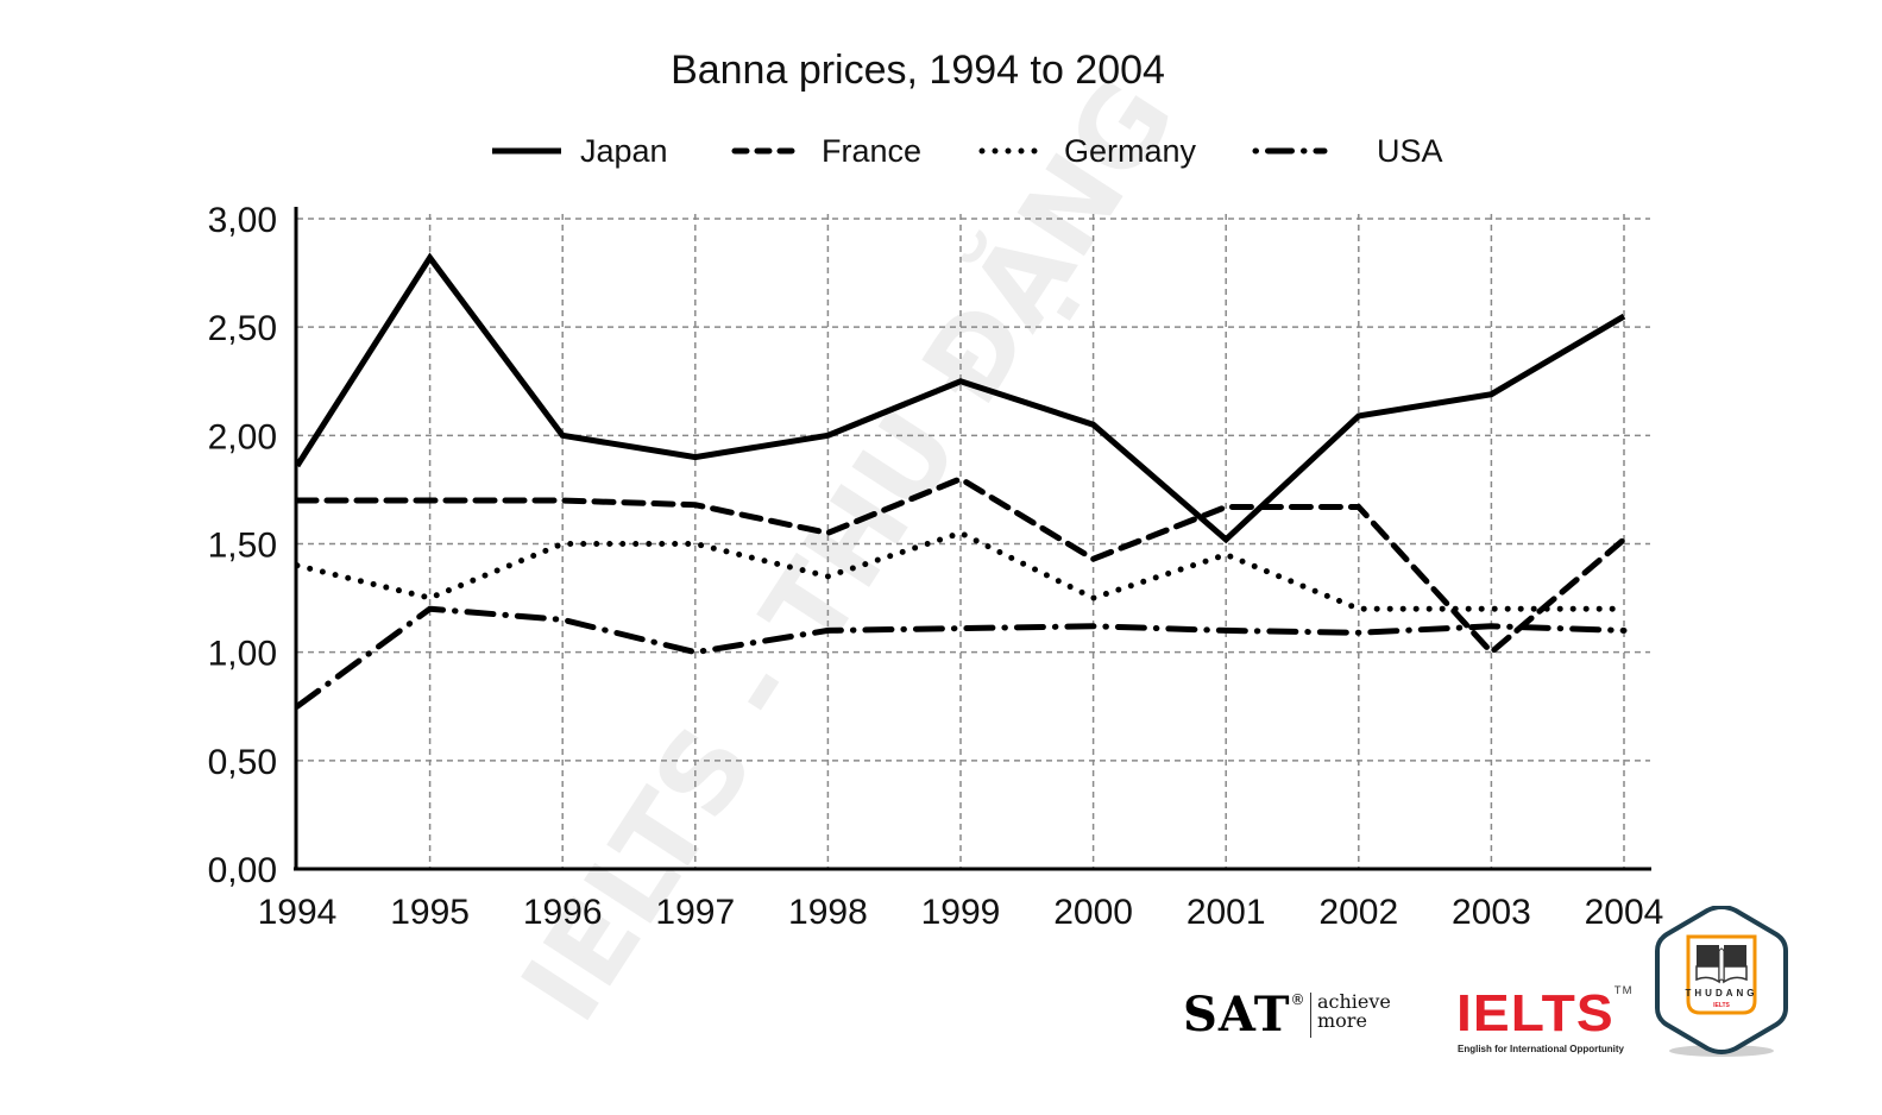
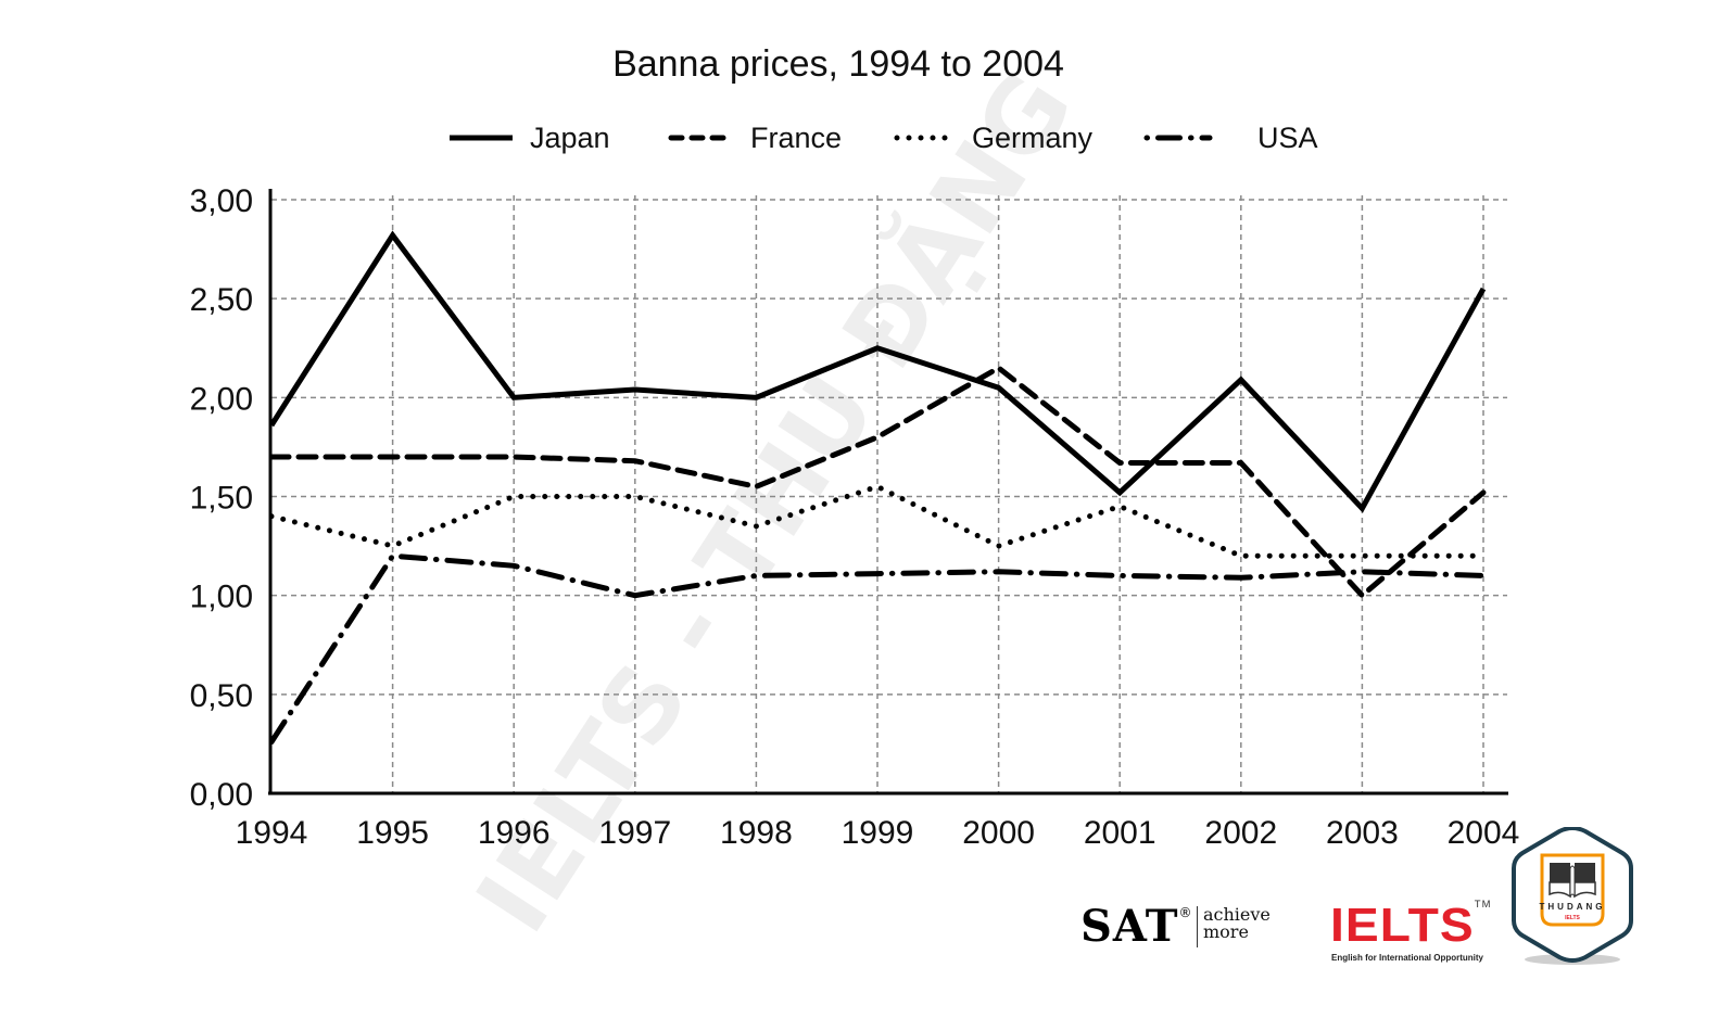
USA/1994: 0,75 -> 0,26
Japan/1997: 1,90 -> 2,04
France/2000: 1,43 -> 2,15
Japan/2003: 2,19 -> 1,44
